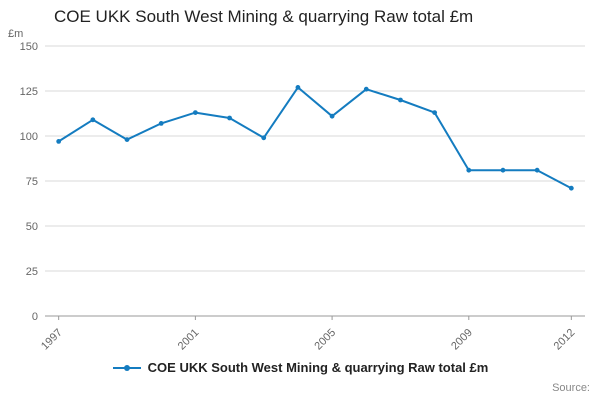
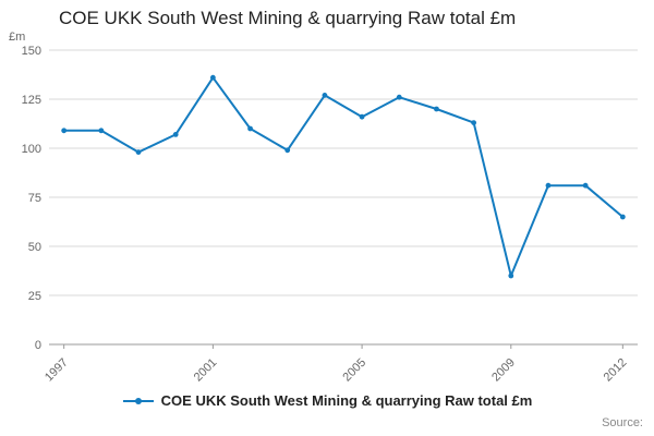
1997: 97 -> 109
2001: 113 -> 136
2005: 111 -> 116
2009: 81 -> 35
2012: 71 -> 65
